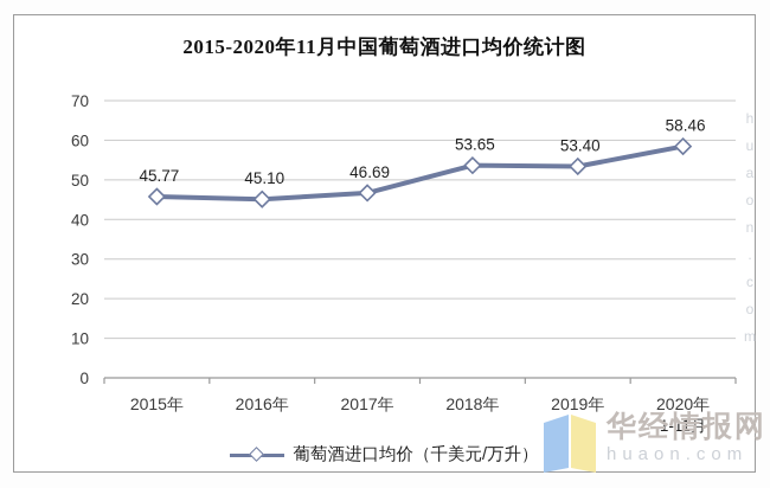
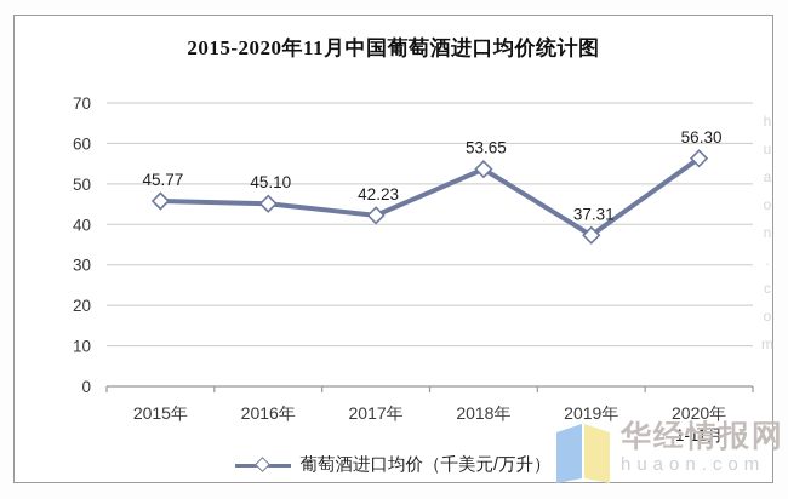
2017年: 46.69 -> 42.23
2019年: 53.40 -> 37.31
2020年: 58.46 -> 56.30
